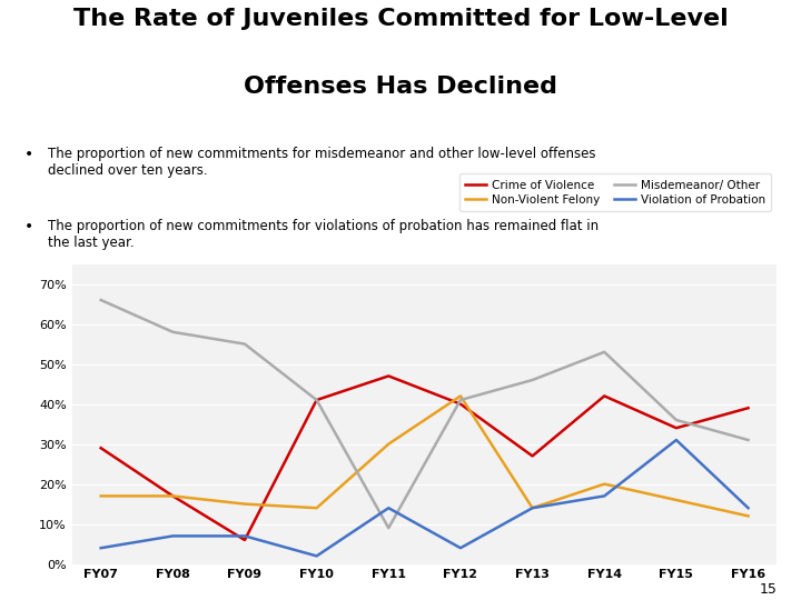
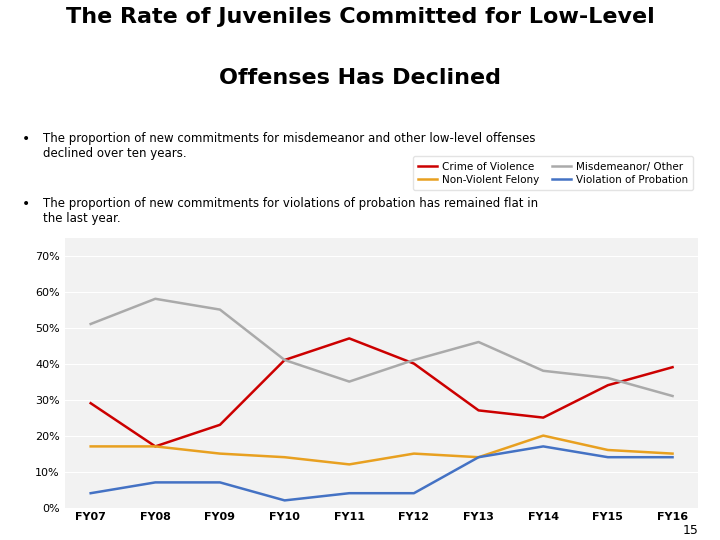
Misdemeanor/ Other/FY07: 66% -> 51%
Crime of Violence/FY09: 6% -> 23%
Non-Violent Felony/FY11: 30% -> 12%
Misdemeanor/ Other/FY11: 9% -> 35%
Violation of Probation/FY11: 14% -> 4%
Non-Violent Felony/FY12: 42% -> 15%
Crime of Violence/FY14: 42% -> 25%
Misdemeanor/ Other/FY14: 53% -> 38%
Violation of Probation/FY15: 31% -> 14%
Non-Violent Felony/FY16: 12% -> 15%
